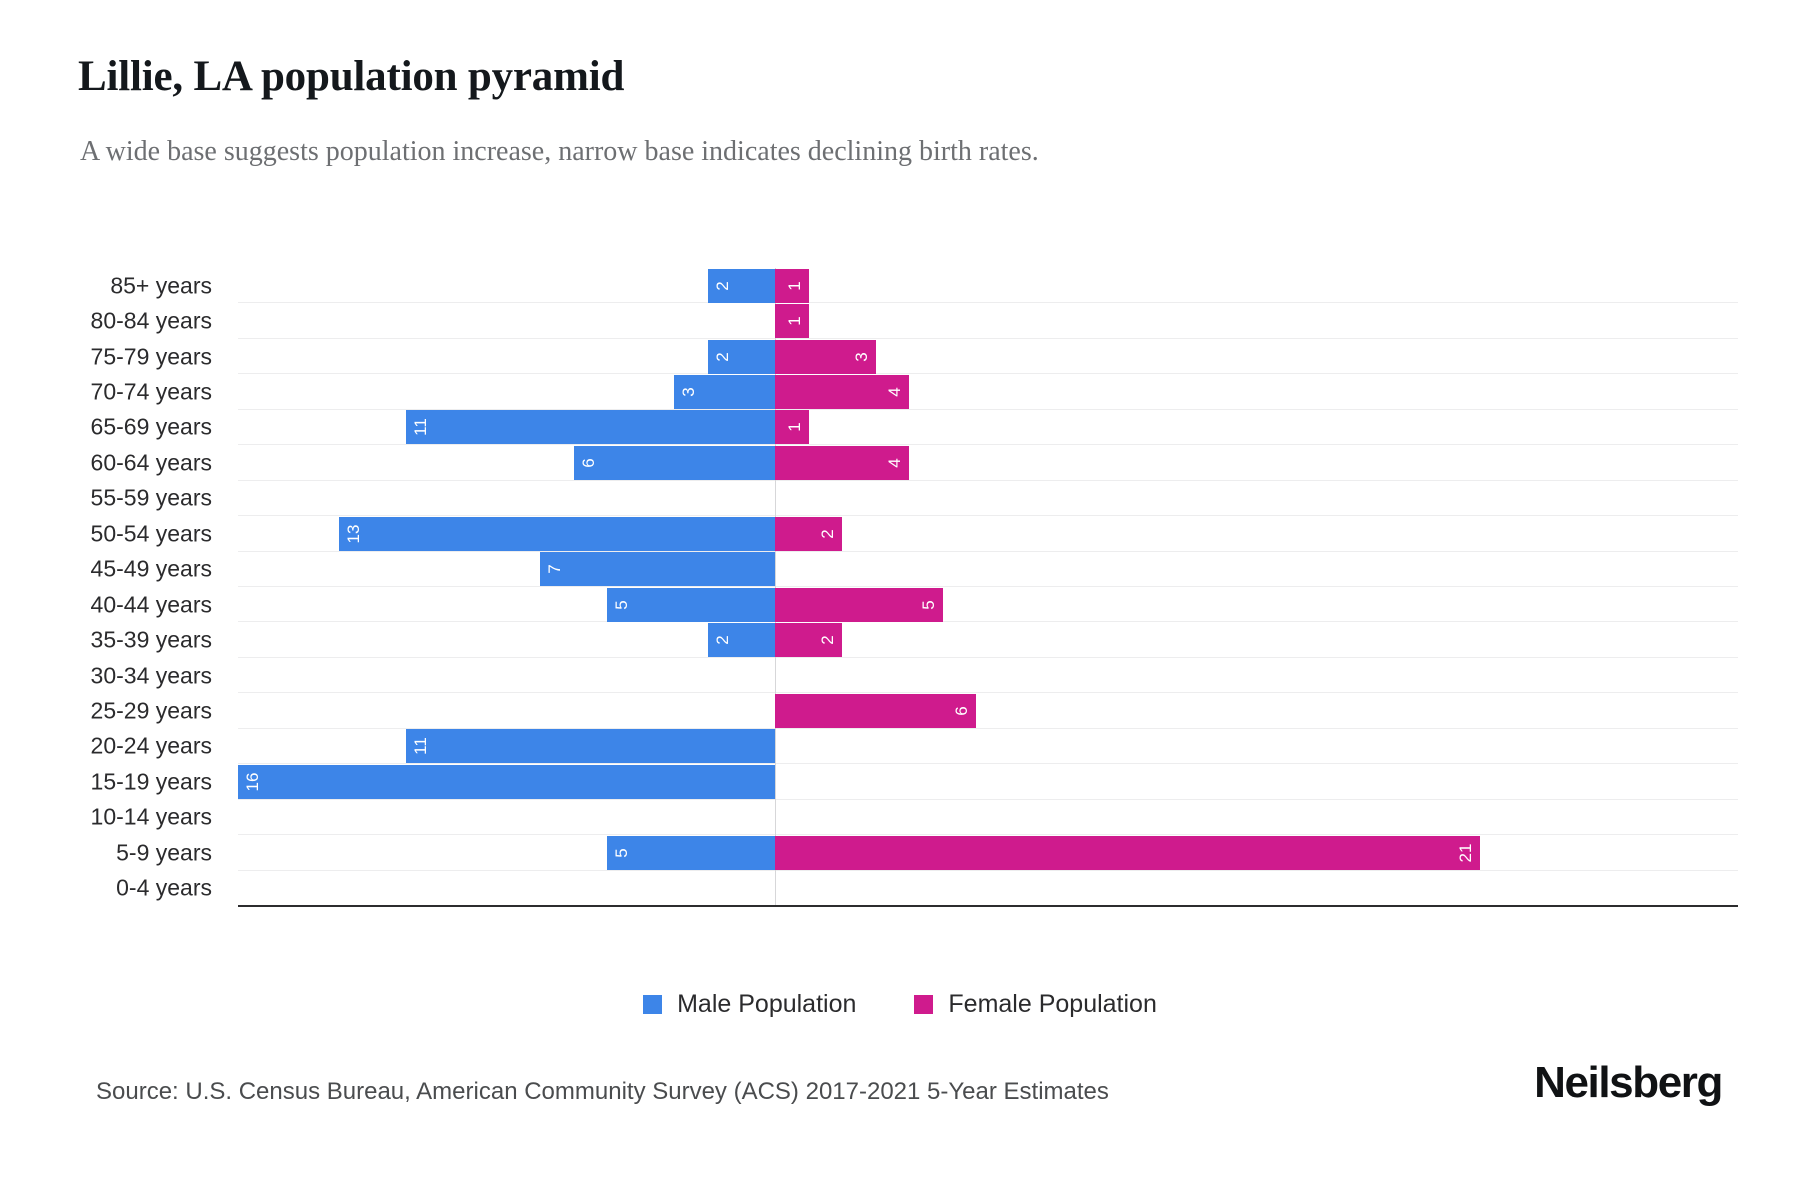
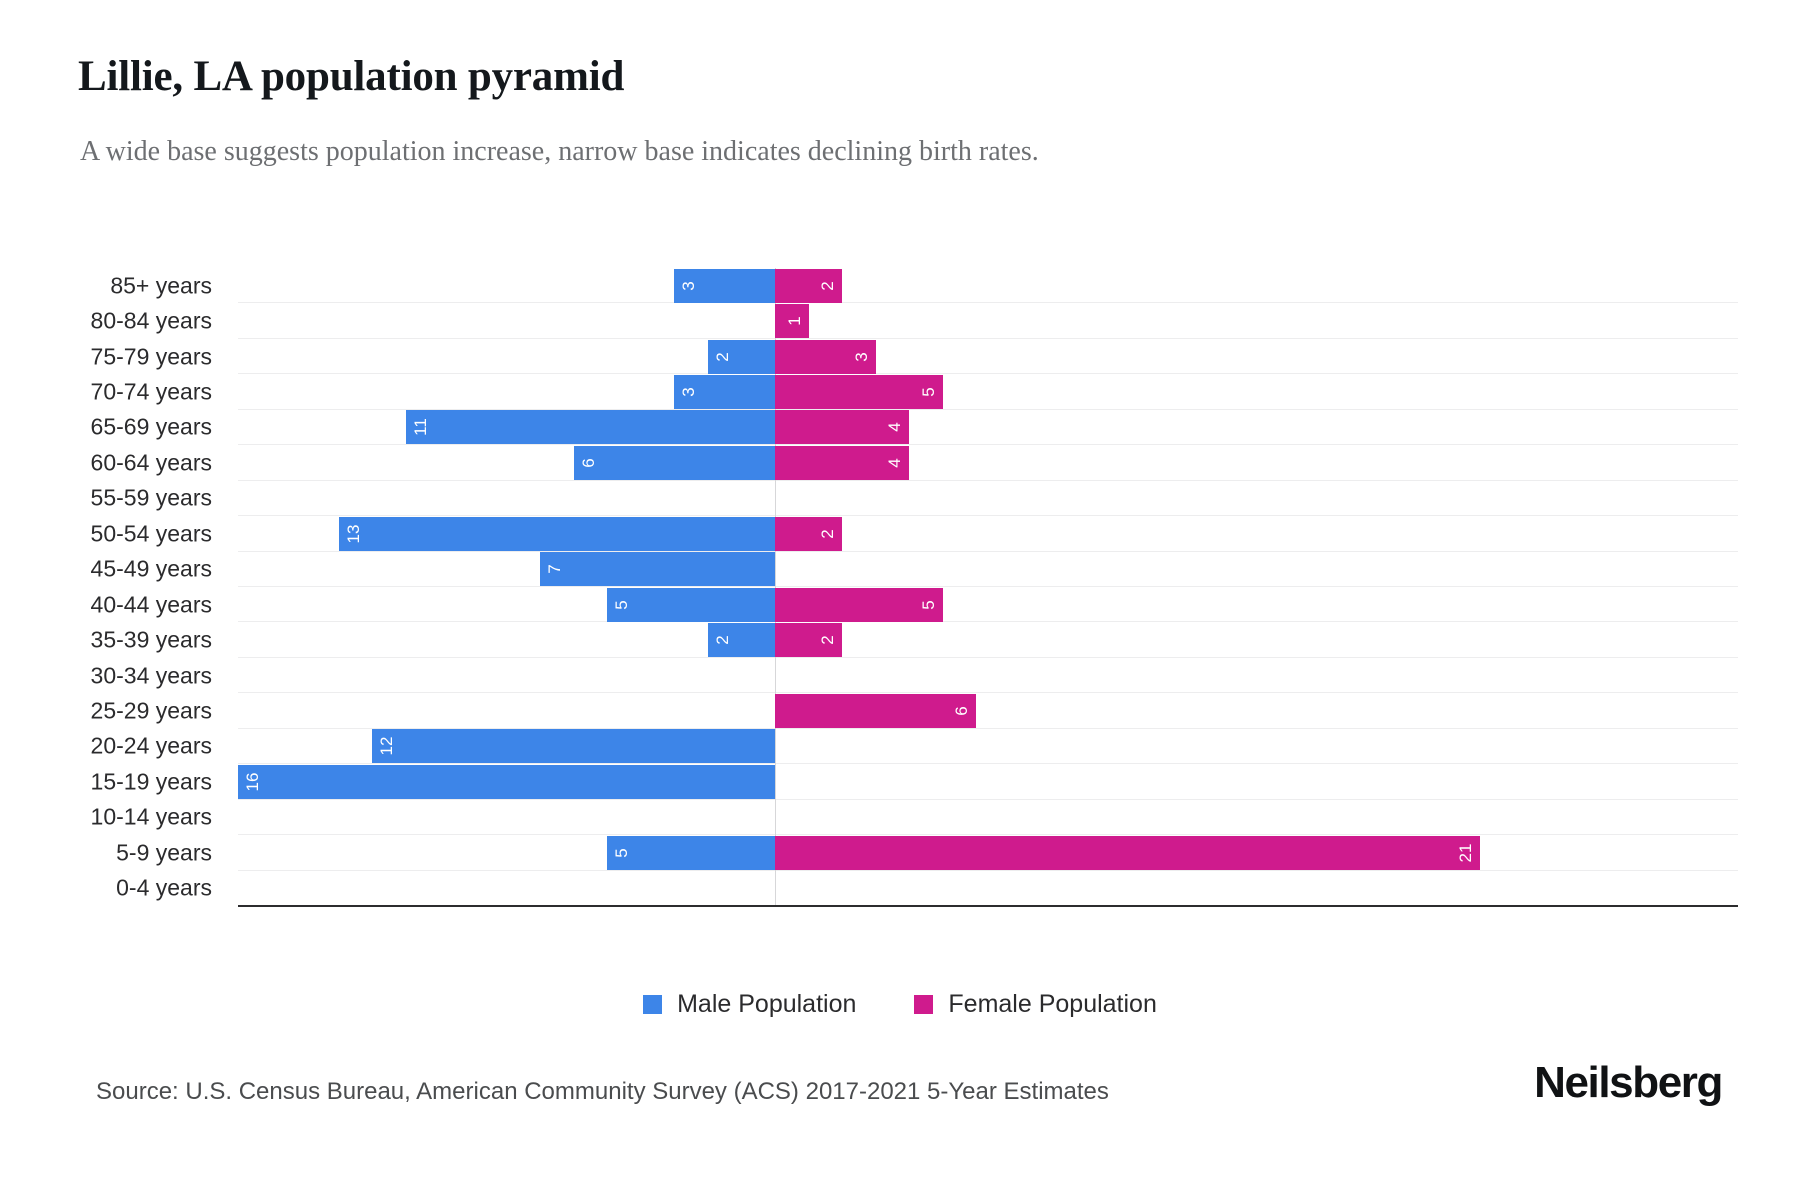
Male Population/85+ years: 2 -> 3
Female Population/85+ years: 1 -> 2
Female Population/70-74 years: 4 -> 5
Female Population/65-69 years: 1 -> 4
Male Population/20-24 years: 11 -> 12
